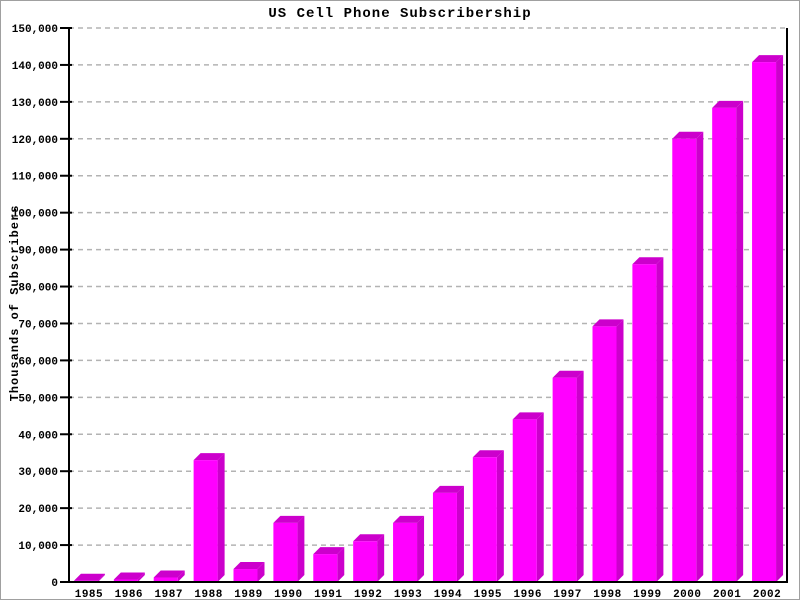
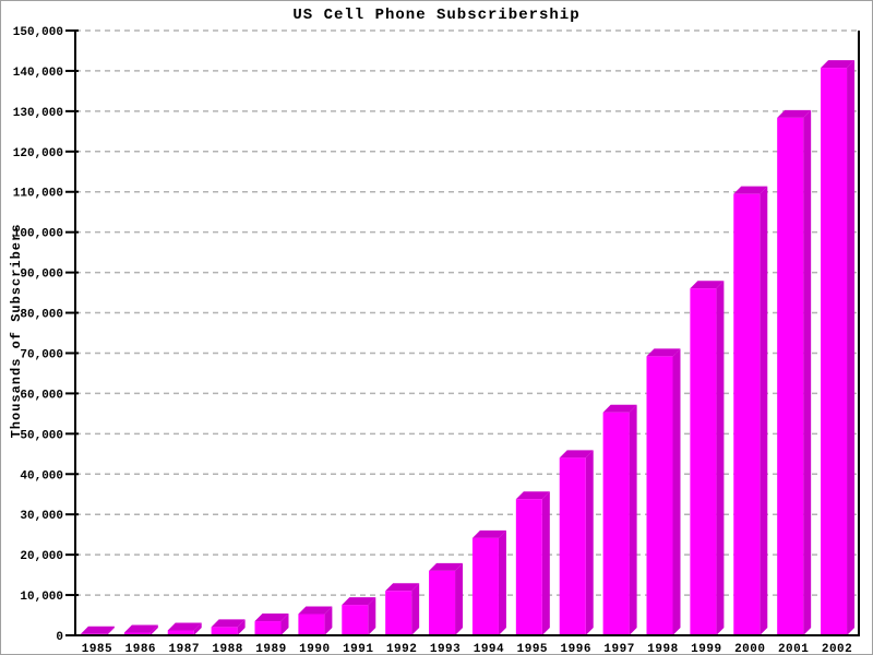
1988: 33000 -> 2000
1990: 16000 -> 5000
2000: 120000 -> 109000
